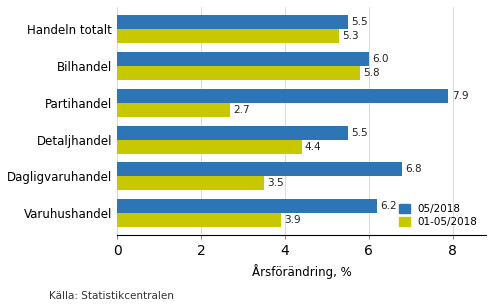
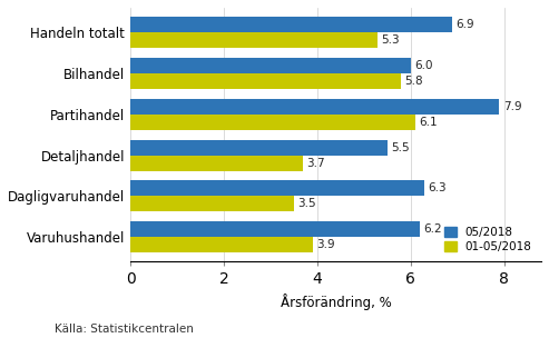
05/2018/Handeln totalt: 5.5 -> 6.9
01-05/2018/Partihandel: 2.7 -> 6.1
01-05/2018/Detaljhandel: 4.4 -> 3.7
05/2018/Dagligvaruhandel: 6.8 -> 6.3
